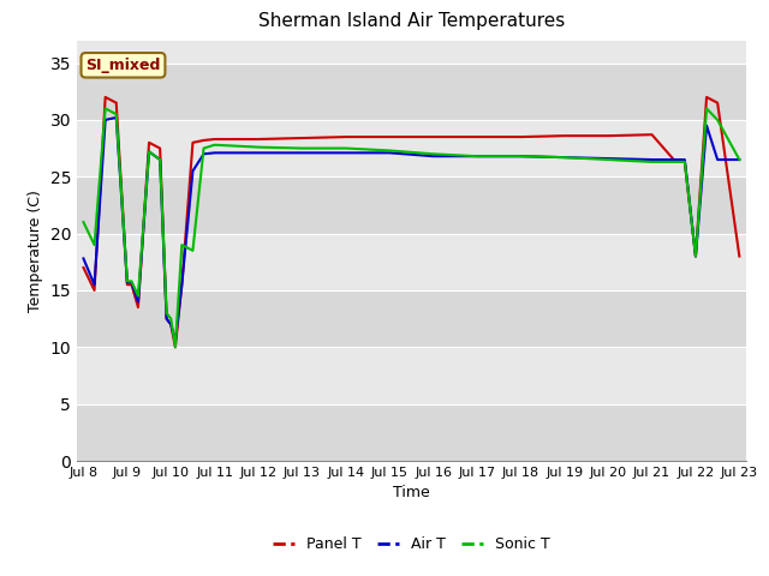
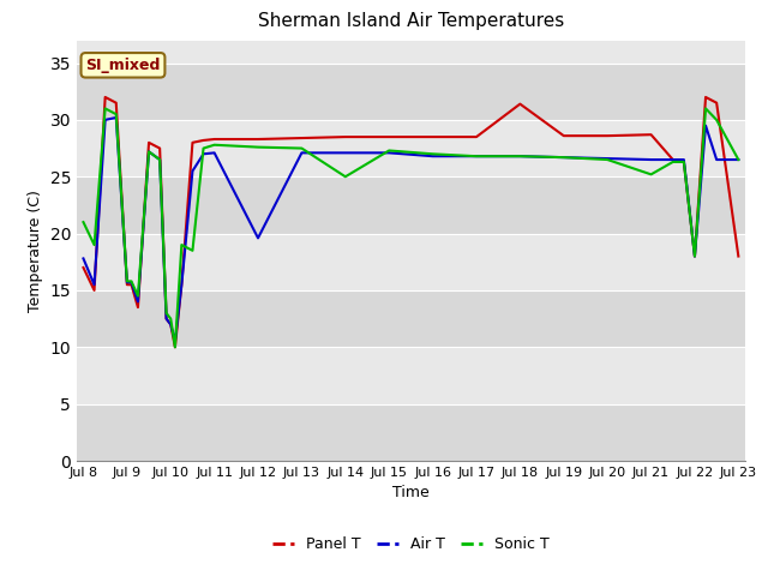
Air T/Jul 12: 27.1 -> 19.6
Sonic T/Jul 14: 27.5 -> 25.0
Panel T/Jul 18: 28.5 -> 31.4
Sonic T/Jul 21: 26.3 -> 25.2
